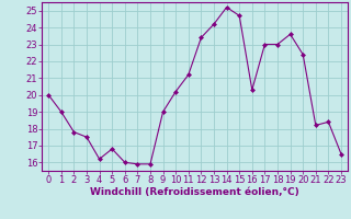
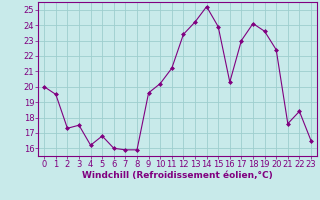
1: 19.0 -> 19.5
2: 17.8 -> 17.3
9: 19.0 -> 19.6
15: 24.7 -> 23.9
18: 23.0 -> 24.1
21: 18.2 -> 17.6
